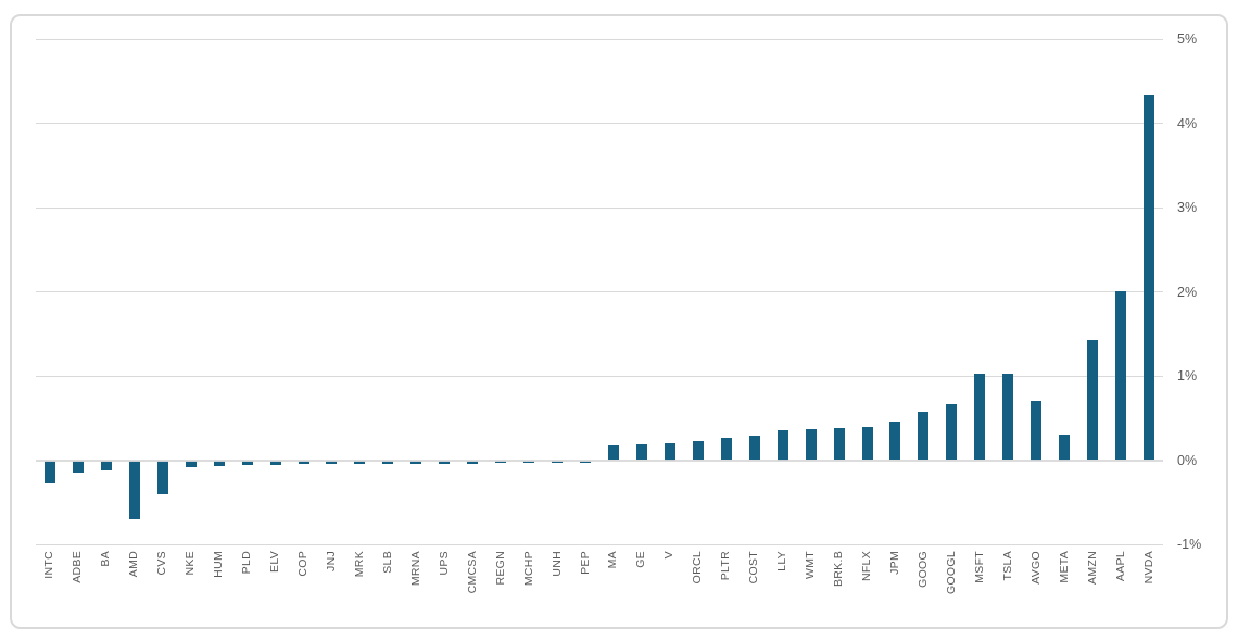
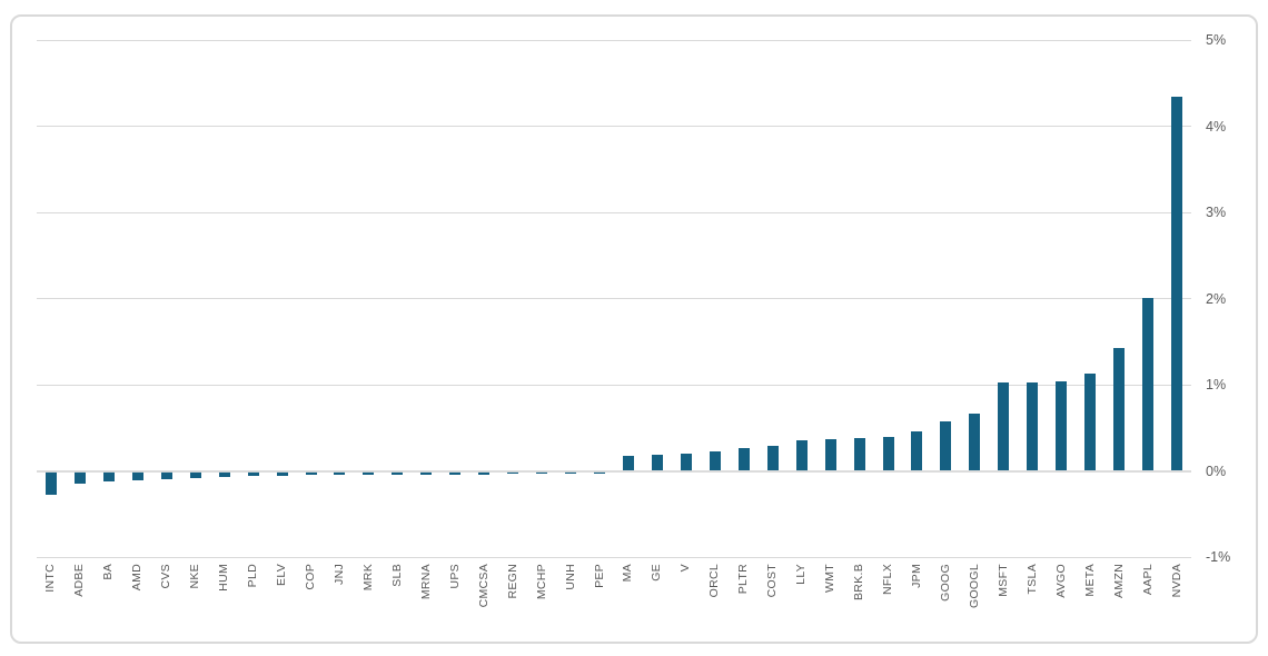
AMD: -0.7% -> -0.1%
CVS: -0.4% -> -0.1%
AVGO: 0.7% -> 1.0%
META: 0.3% -> 1.1%
